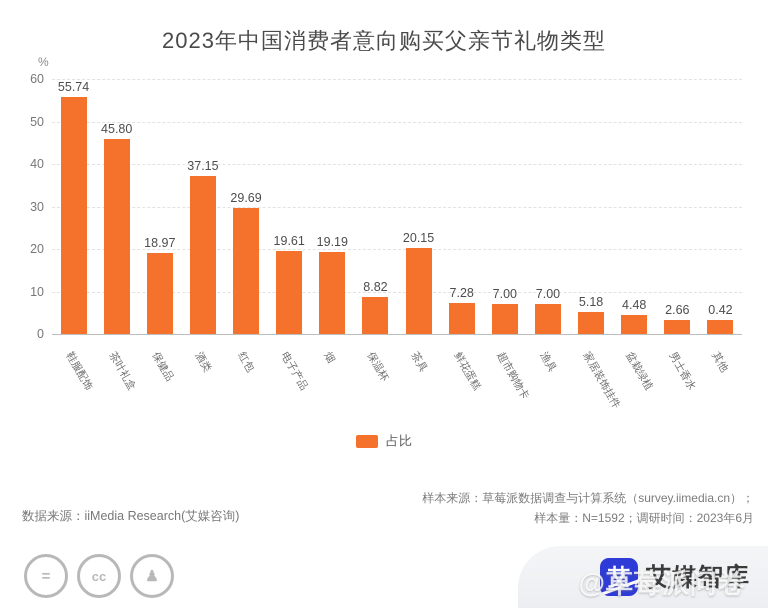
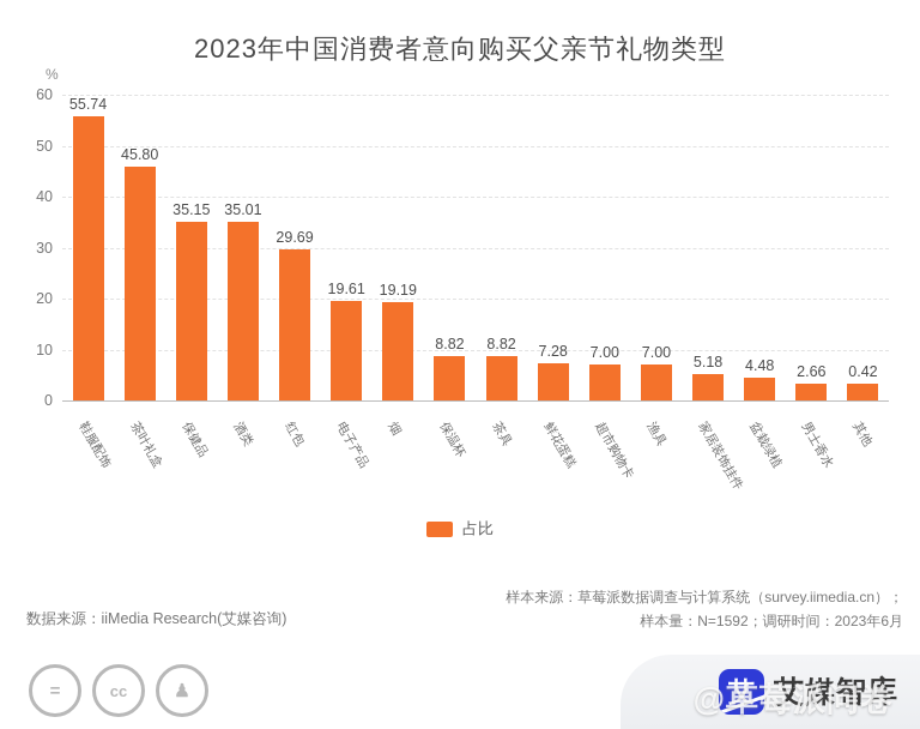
保健品: 18.97 -> 35.15
酒类: 37.15 -> 35.01
茶具: 20.15 -> 8.82
